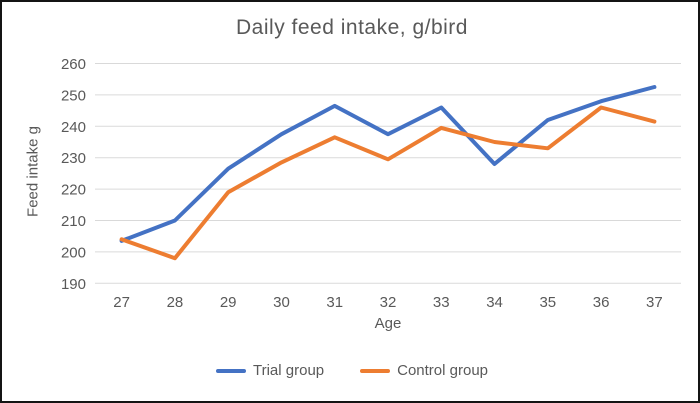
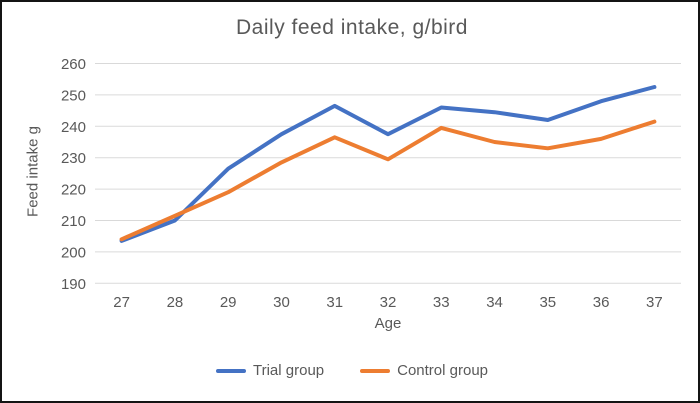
Control group/28: 198 -> 212
Trial group/34: 228 -> 244
Control group/36: 246 -> 236
